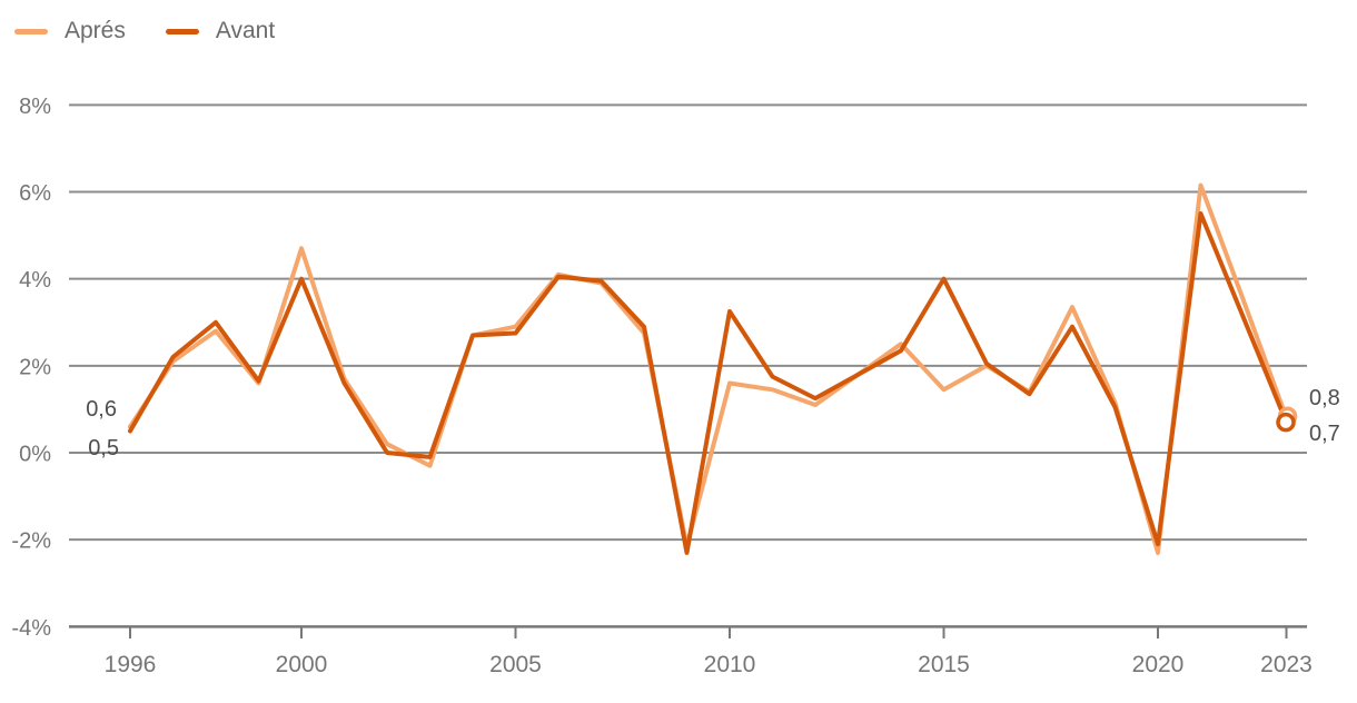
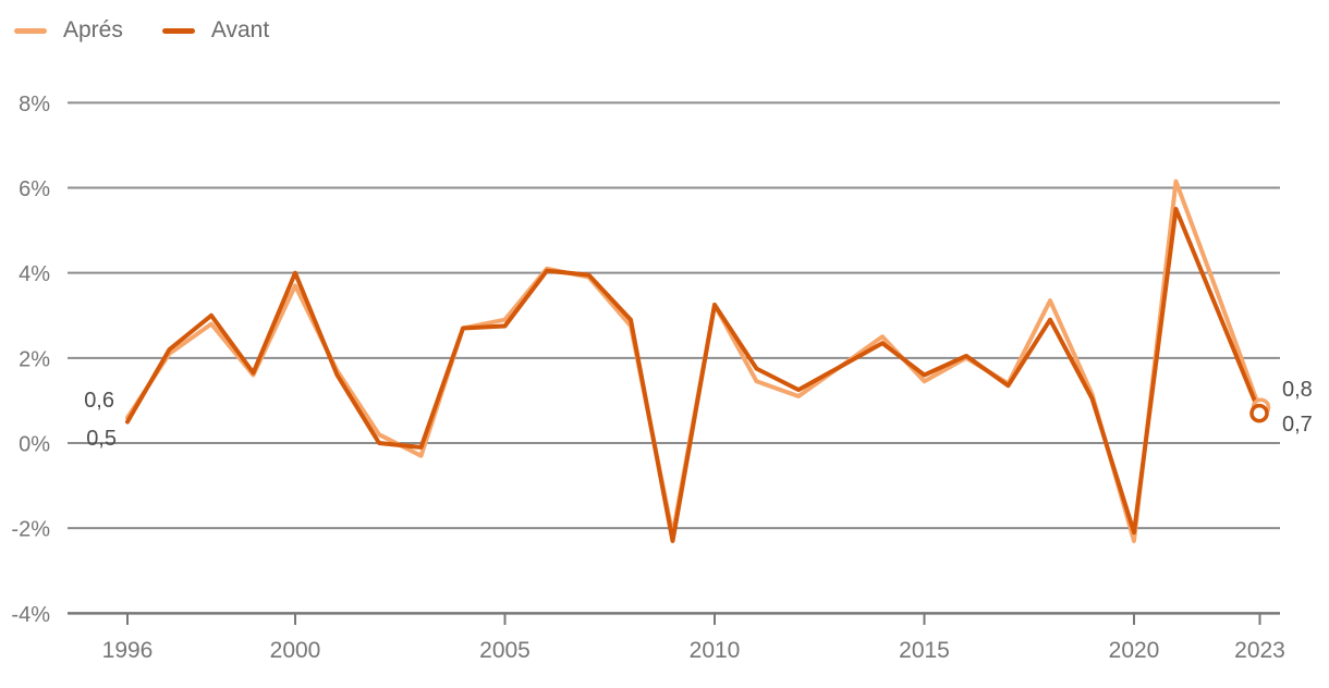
Aprés/2000: 4.7% -> 3.7%
Aprés/2010: 1.6% -> 3.2%
Avant/2015: 4.0% -> 1.6%
